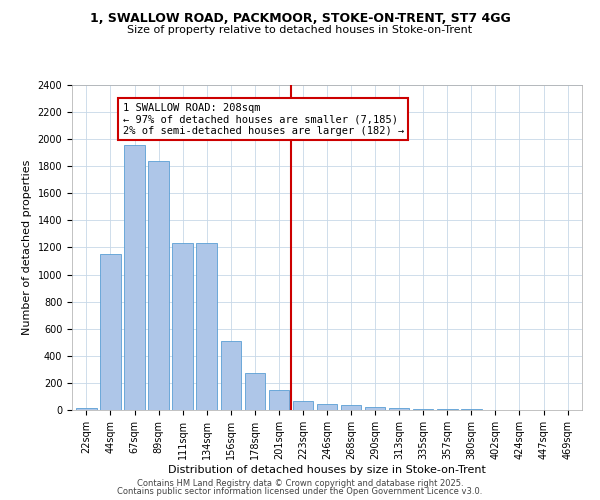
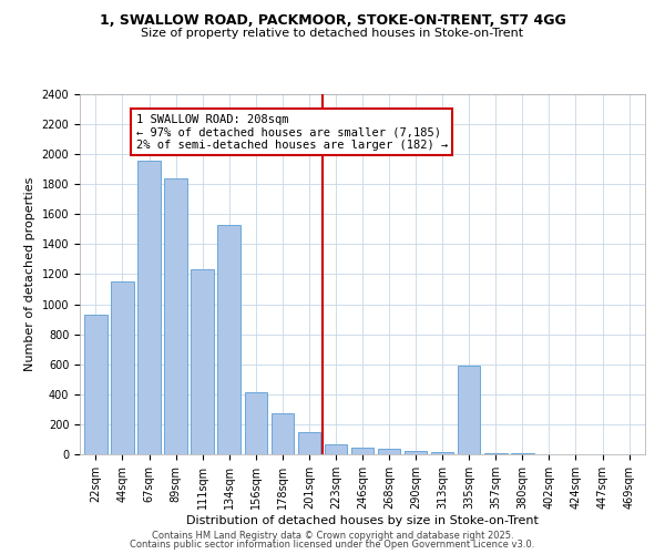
22sqm: 20 -> 930
134sqm: 1230 -> 1530
156sqm: 510 -> 410
335sqm: 10 -> 590
